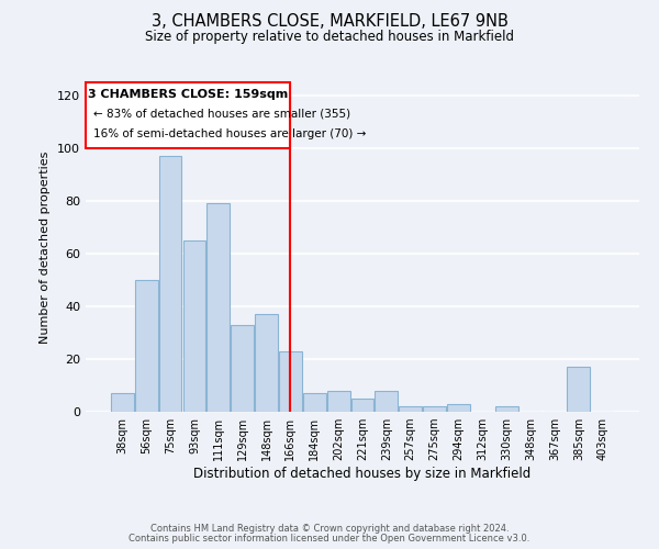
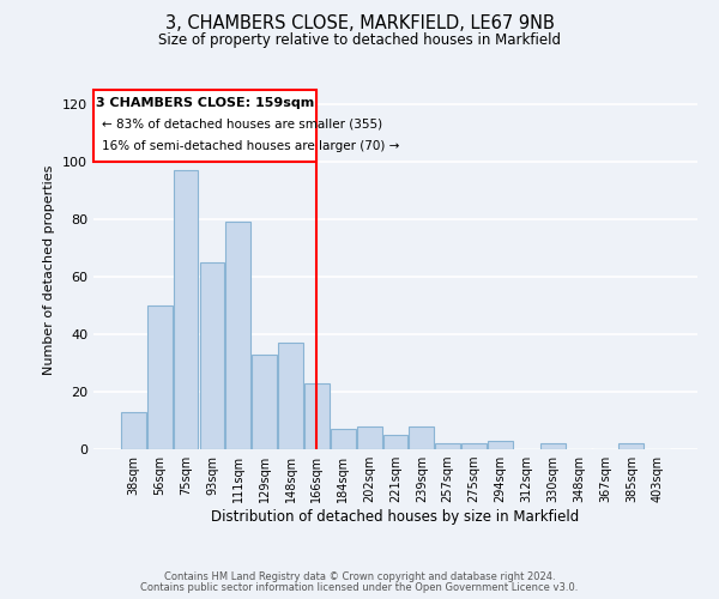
38sqm: 7 -> 13
385sqm: 17 -> 2
